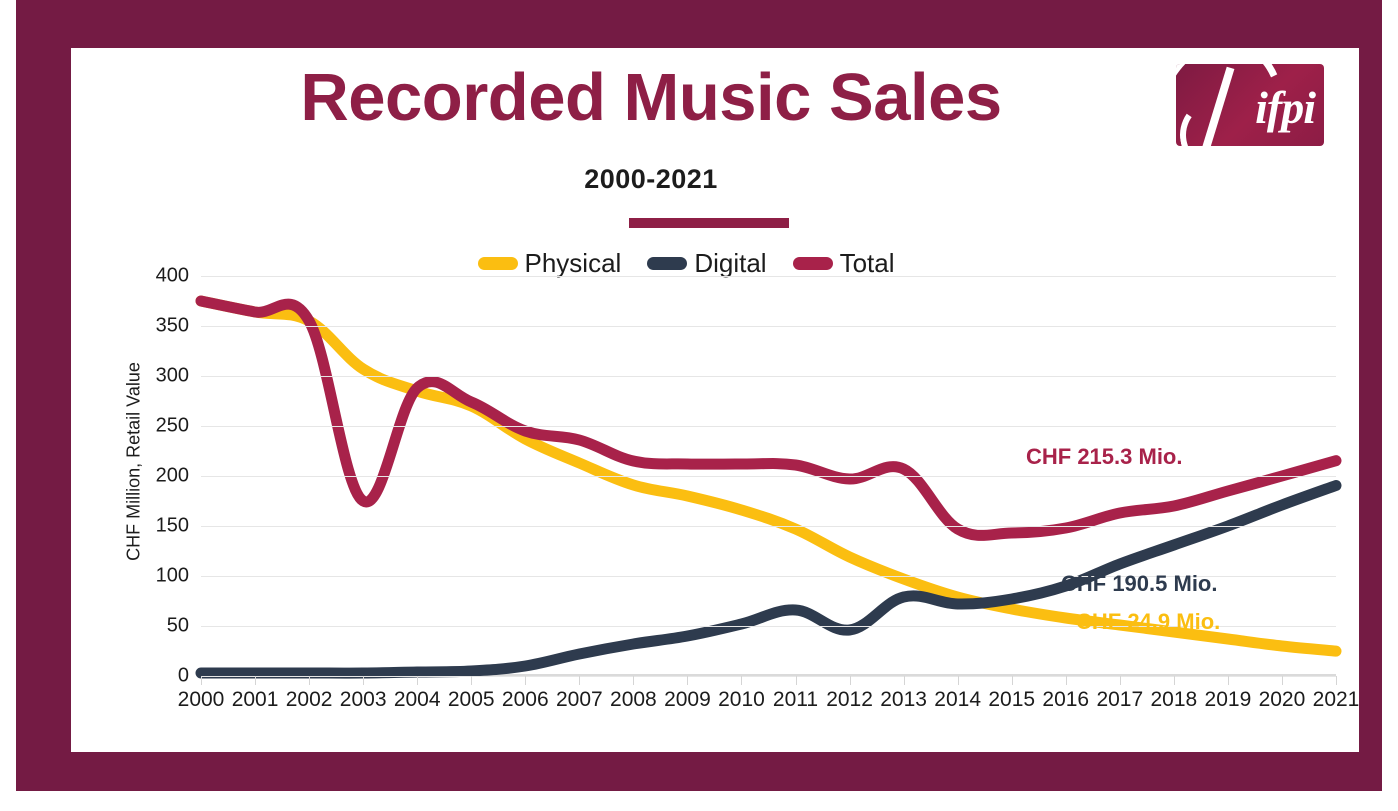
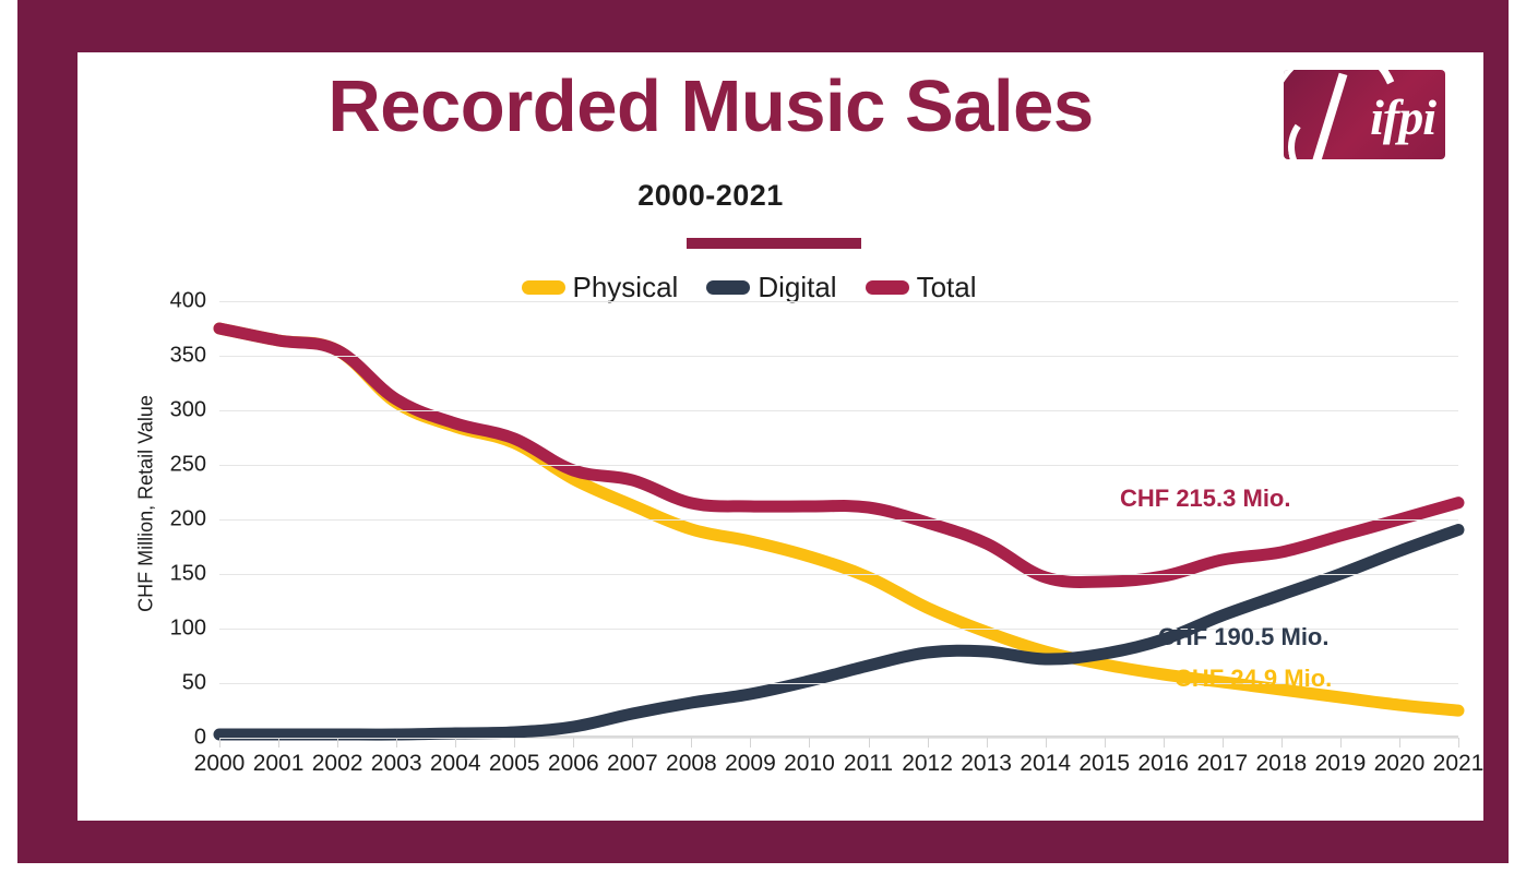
Total/2003: 175 -> 310
Digital/2012: 46 -> 78
Total/2013: 207 -> 178
